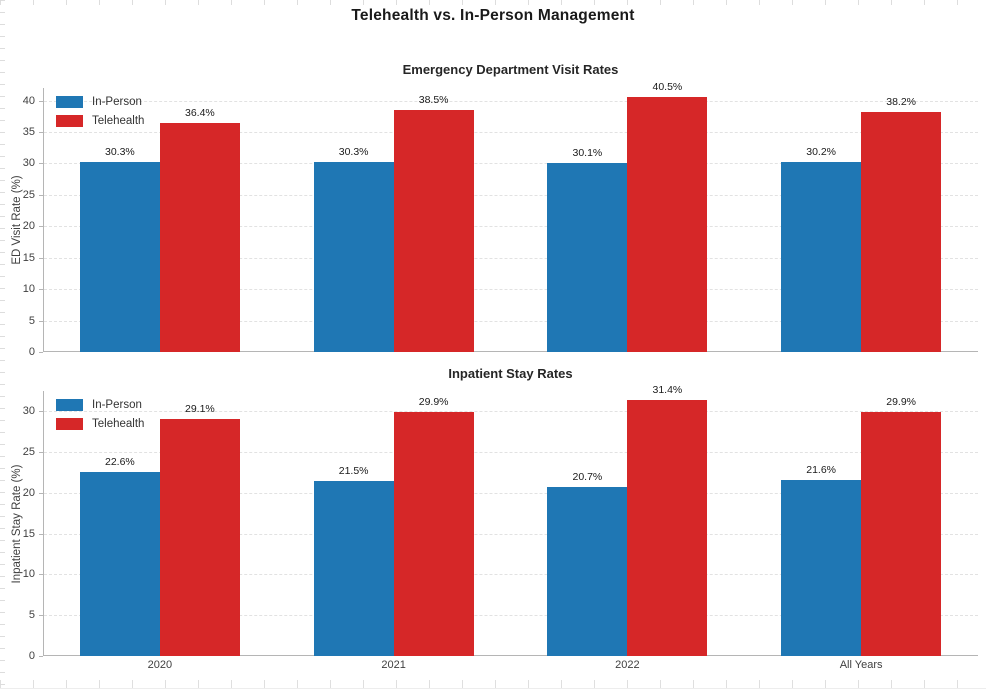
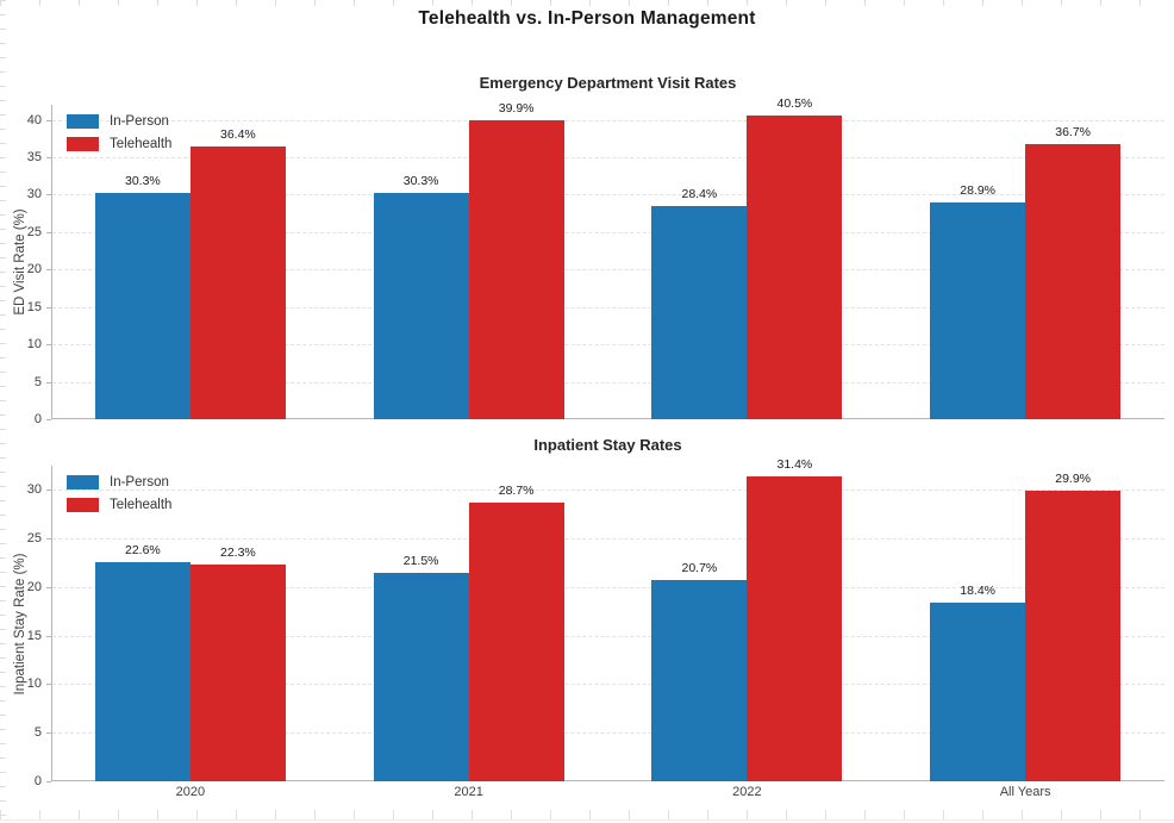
Emergency Department Visit Rates/Telehealth/2021: 38.5% -> 39.9%
Emergency Department Visit Rates/In-Person/2022: 30.1% -> 28.4%
Emergency Department Visit Rates/In-Person/All Years: 30.2% -> 28.9%
Emergency Department Visit Rates/Telehealth/All Years: 38.2% -> 36.7%
Inpatient Stay Rates/Telehealth/2020: 29.1% -> 22.3%
Inpatient Stay Rates/Telehealth/2021: 29.9% -> 28.7%
Inpatient Stay Rates/In-Person/All Years: 21.6% -> 18.4%
